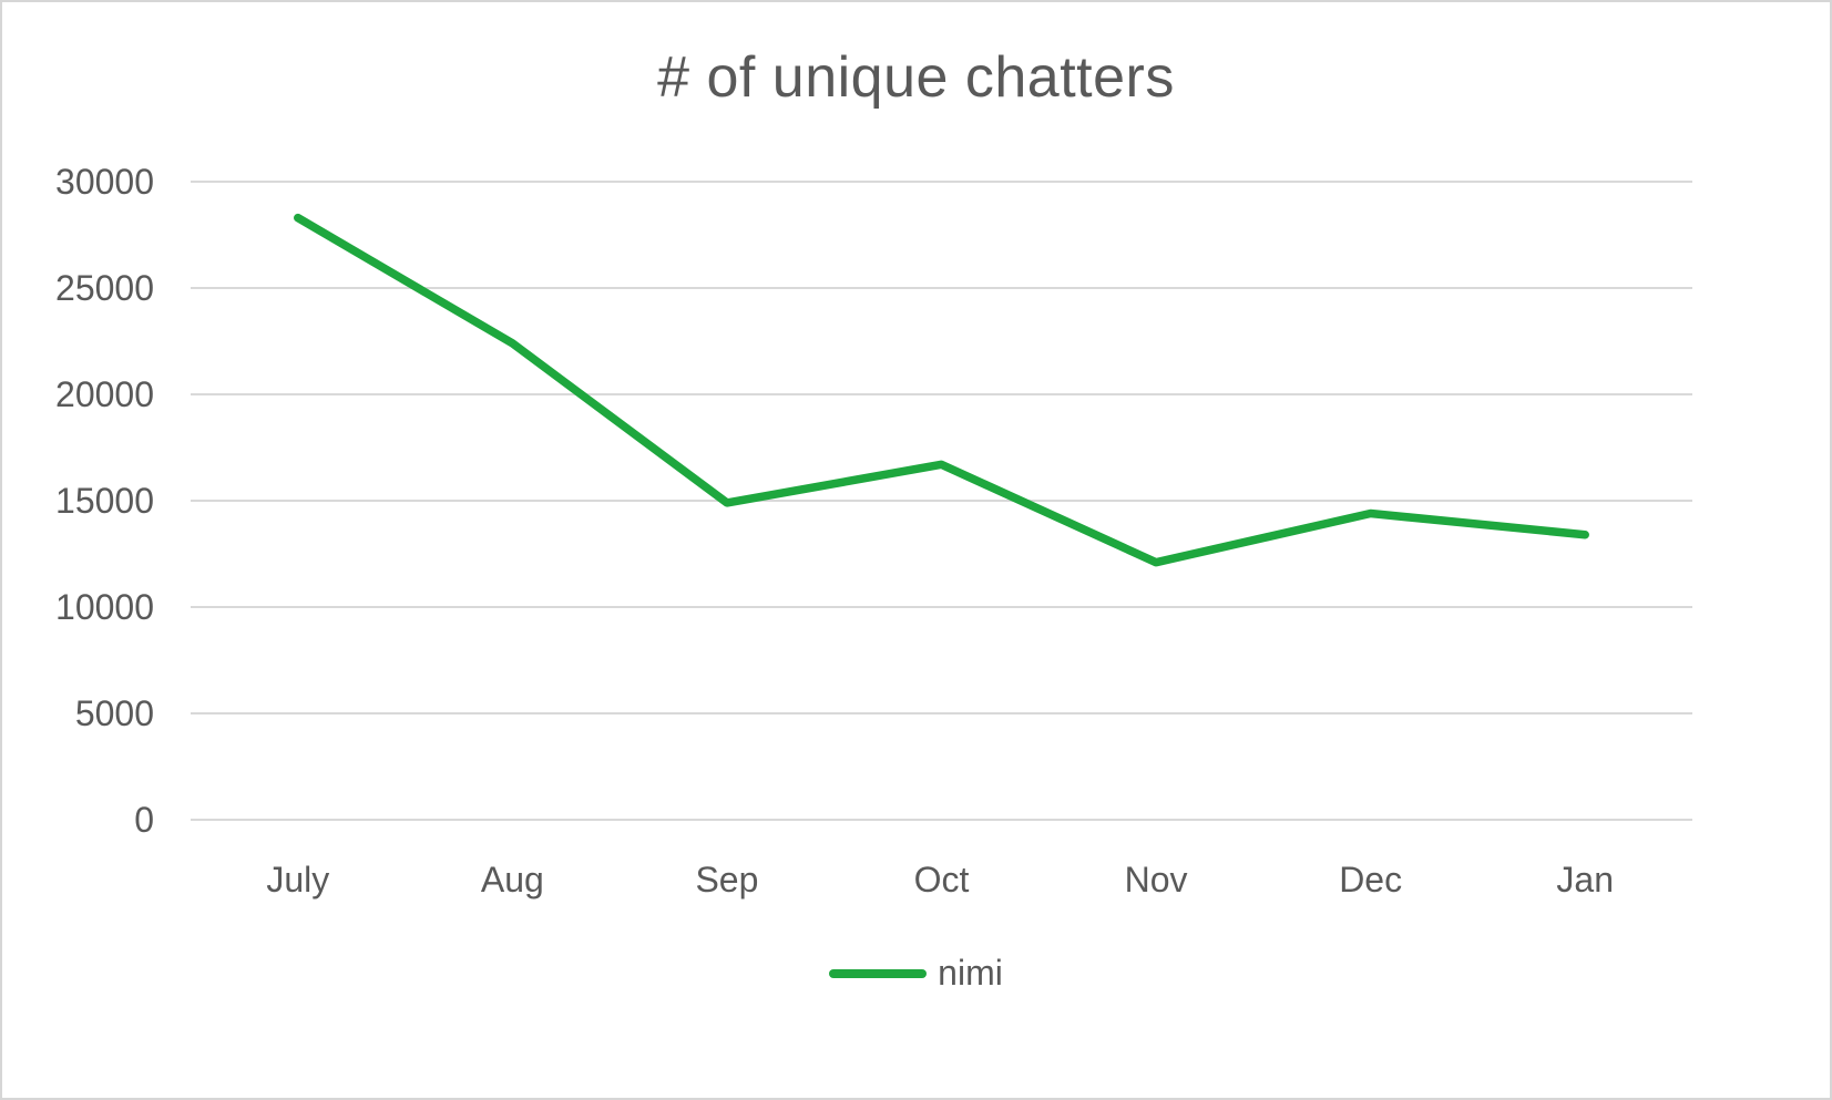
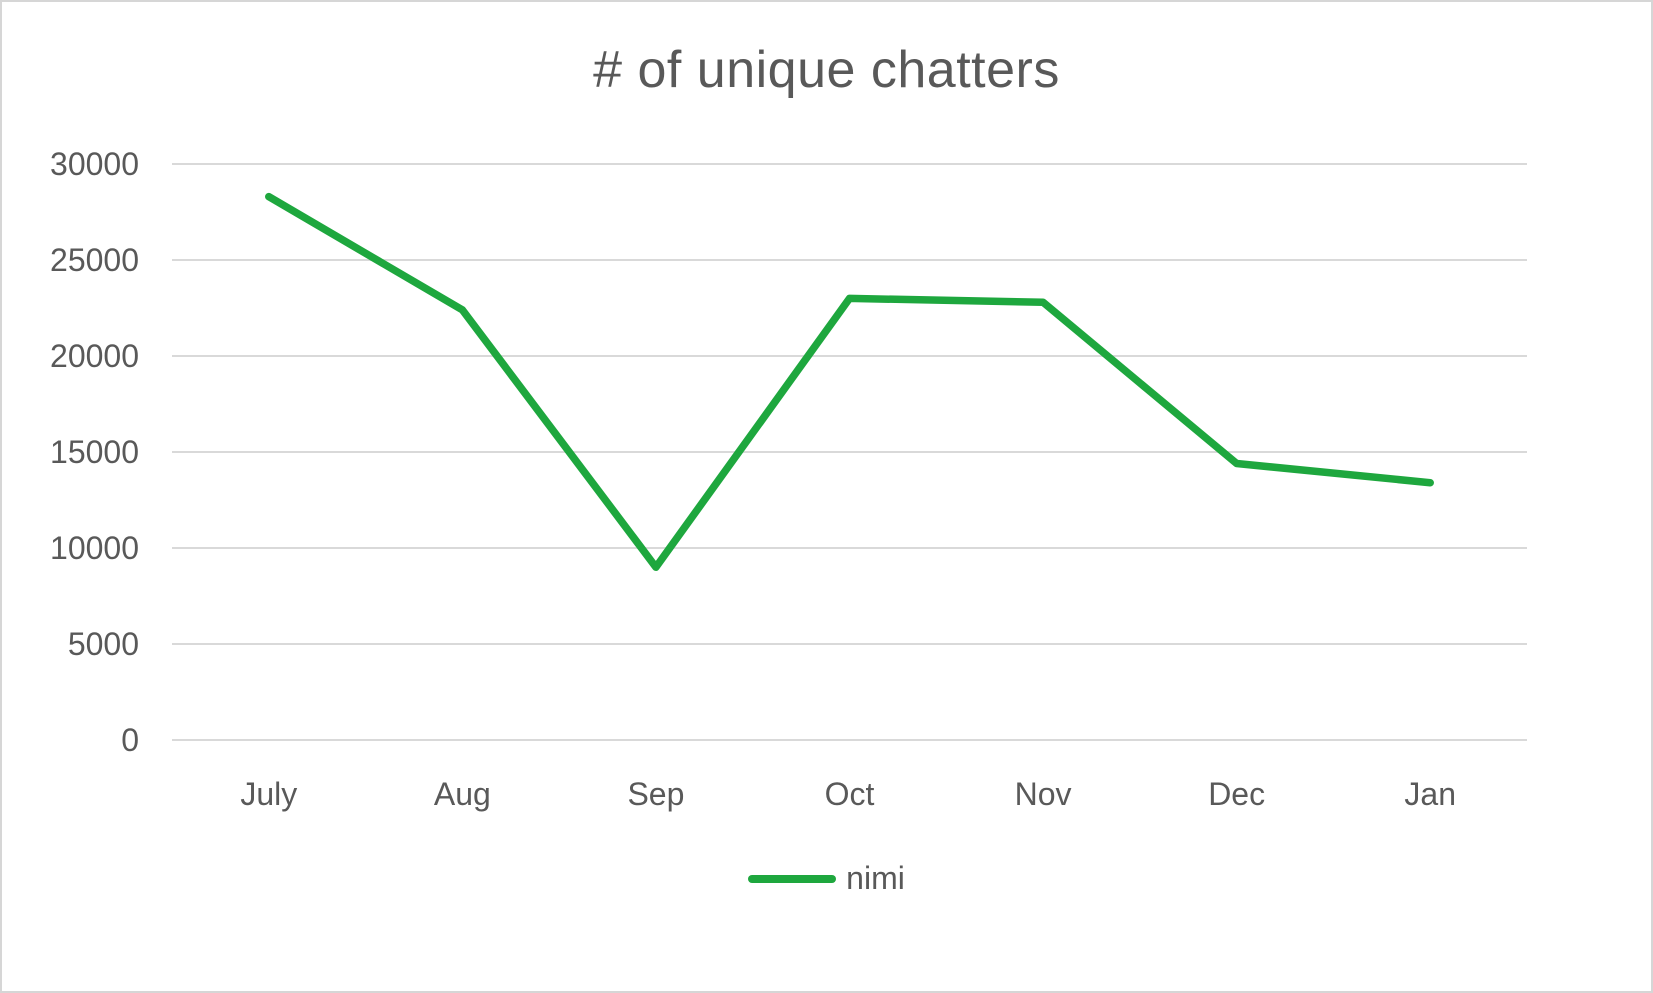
Sep: 14900 -> 9000
Oct: 16700 -> 23000
Nov: 12100 -> 22800
